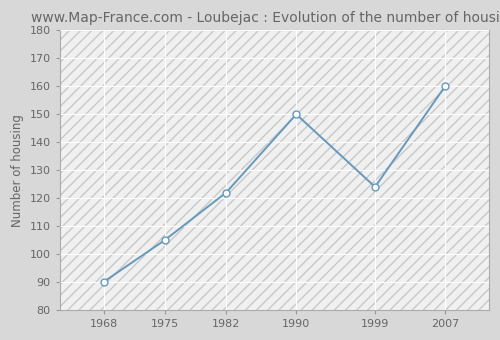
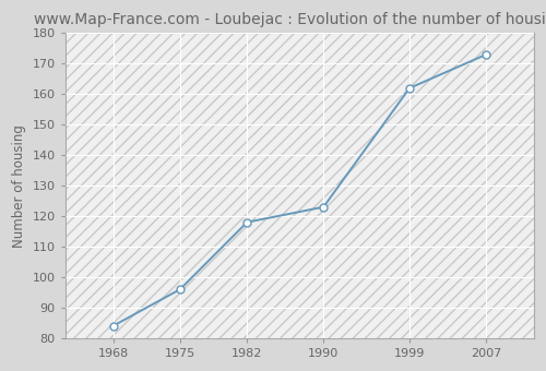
1968: 90 -> 84
1975: 105 -> 96
1982: 122 -> 118
1990: 150 -> 123
1999: 124 -> 162
2007: 160 -> 173
